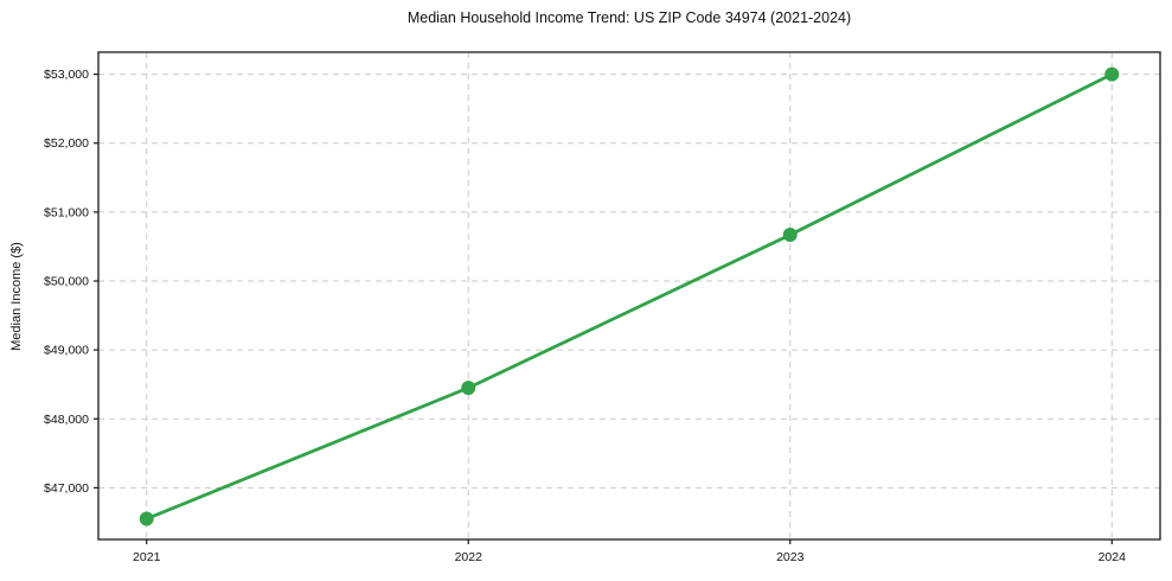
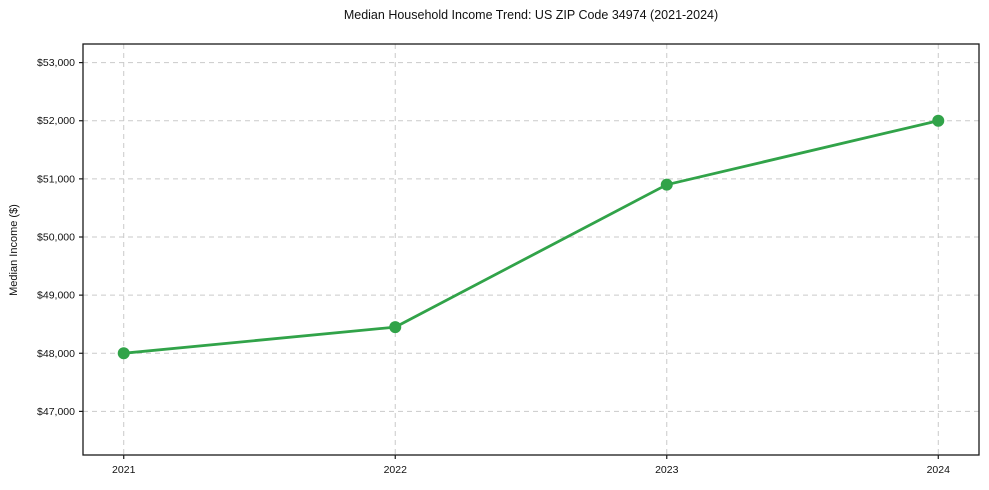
2021: $46600 -> $48000
2023: $50700 -> $50900
2024: $53000 -> $52000
